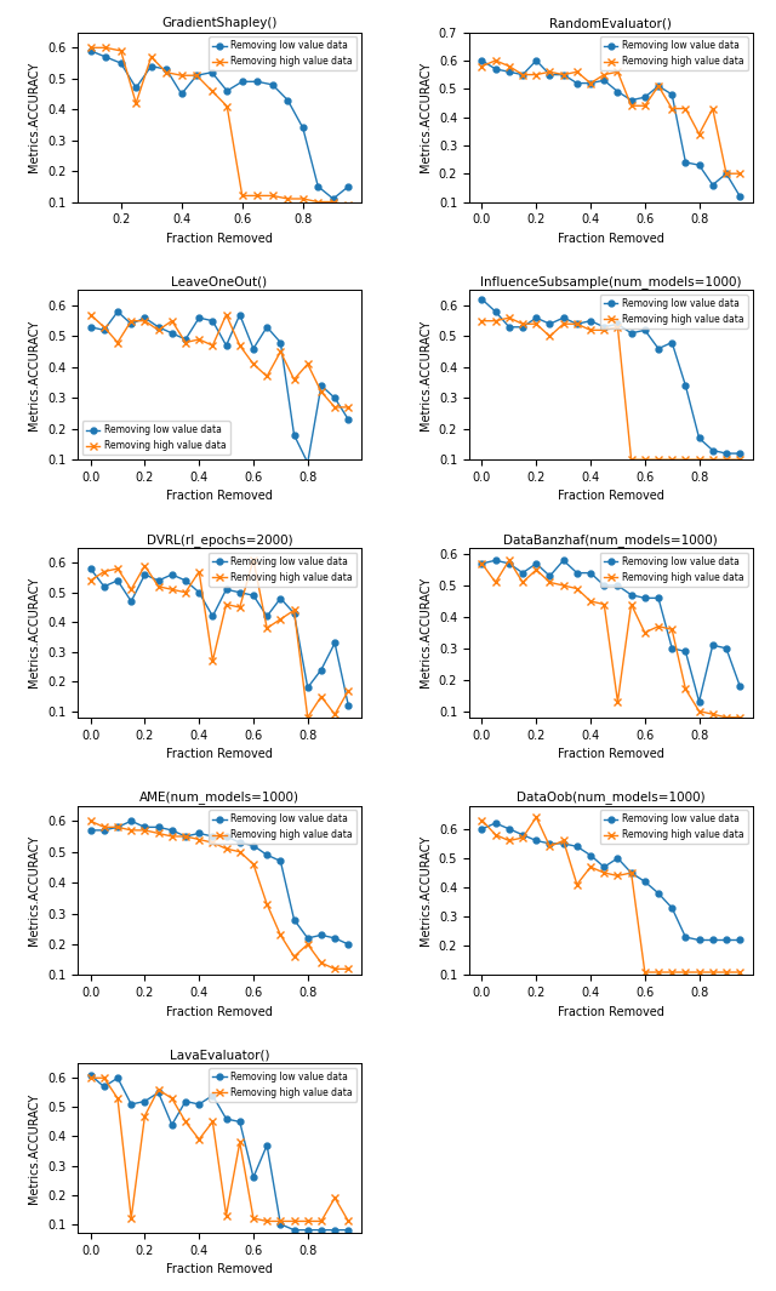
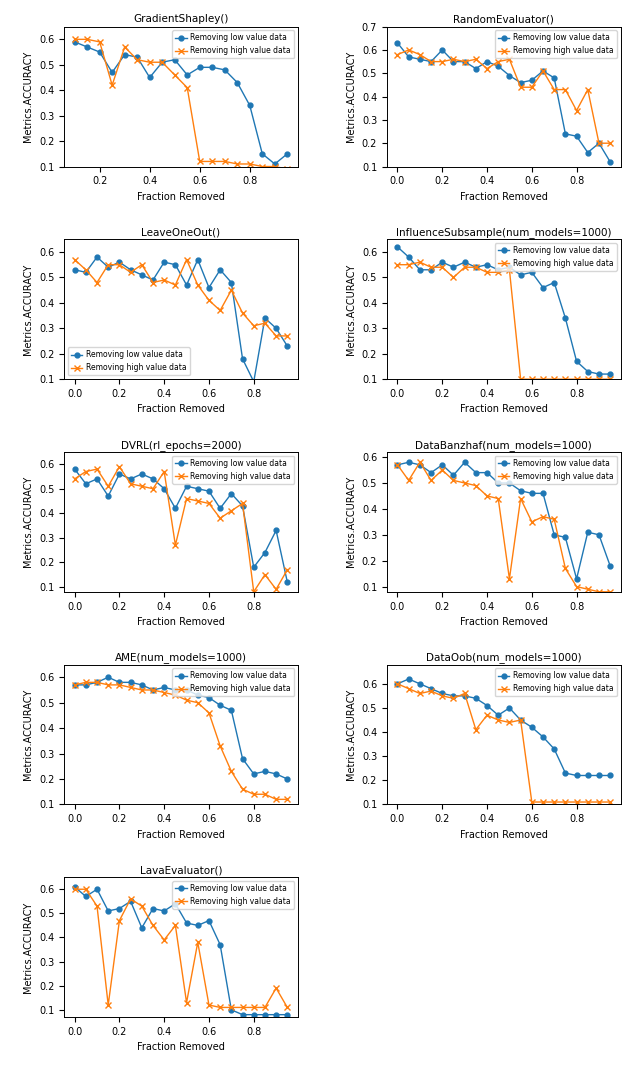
RandomEvaluator()/Removing low value data/0.0: 0.60 -> 0.63
RandomEvaluator()/Removing low value data/0.4: 0.52 -> 0.55
LeaveOneOut()/Removing high value data/0.8: 0.41 -> 0.31
DVRL(rl_epochs=2000)/Removing high value data/0.6: 0.61 -> 0.44
AME(num_models=1000)/Removing high value data/0.0: 0.60 -> 0.57
AME(num_models=1000)/Removing high value data/0.8: 0.20 -> 0.14
DataOob(num_models=1000)/Removing high value data/0.0: 0.63 -> 0.60
DataOob(num_models=1000)/Removing high value data/0.2: 0.64 -> 0.55
LavaEvaluator()/Removing low value data/0.6: 0.26 -> 0.47
